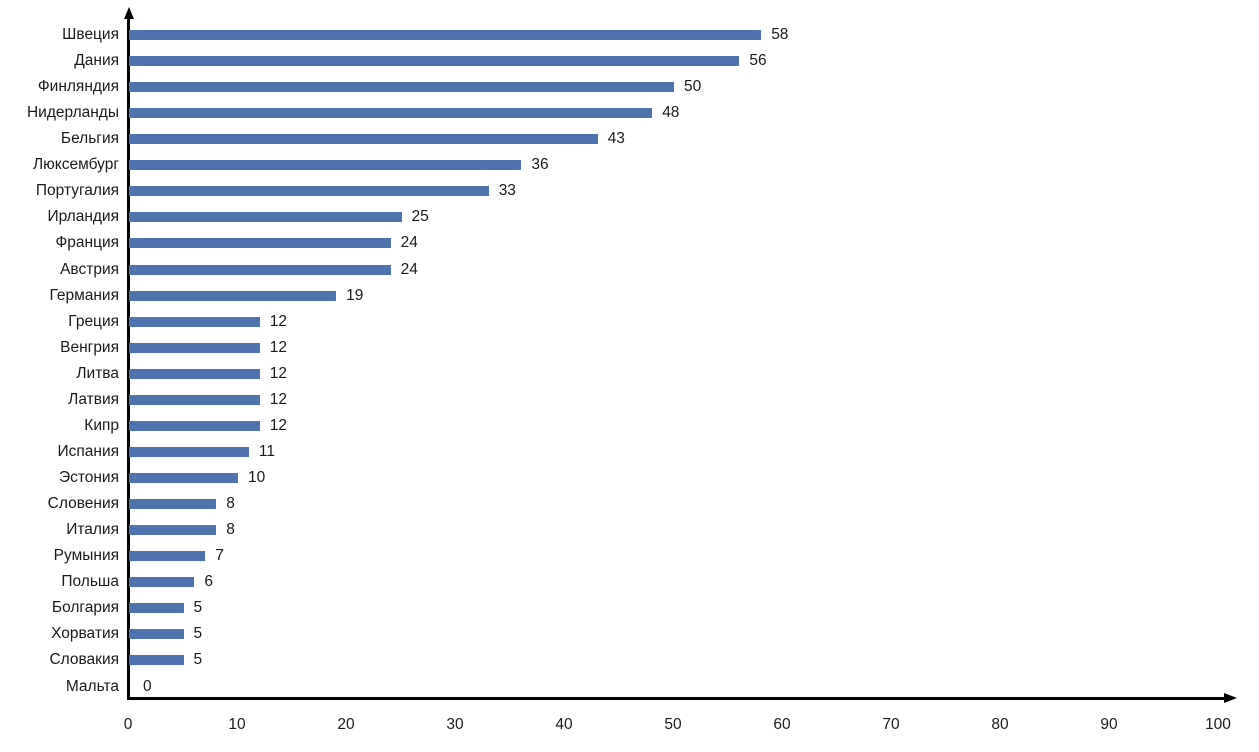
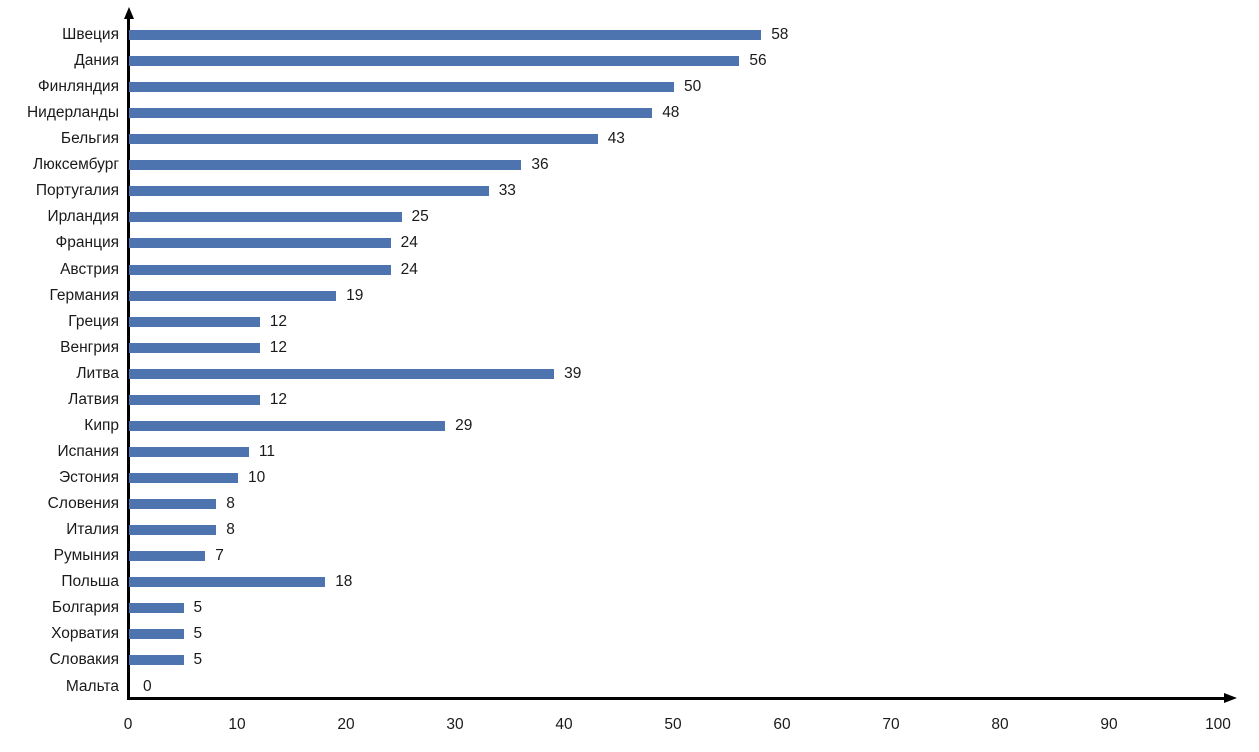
Литва: 12 -> 39
Кипр: 12 -> 29
Польша: 6 -> 18
